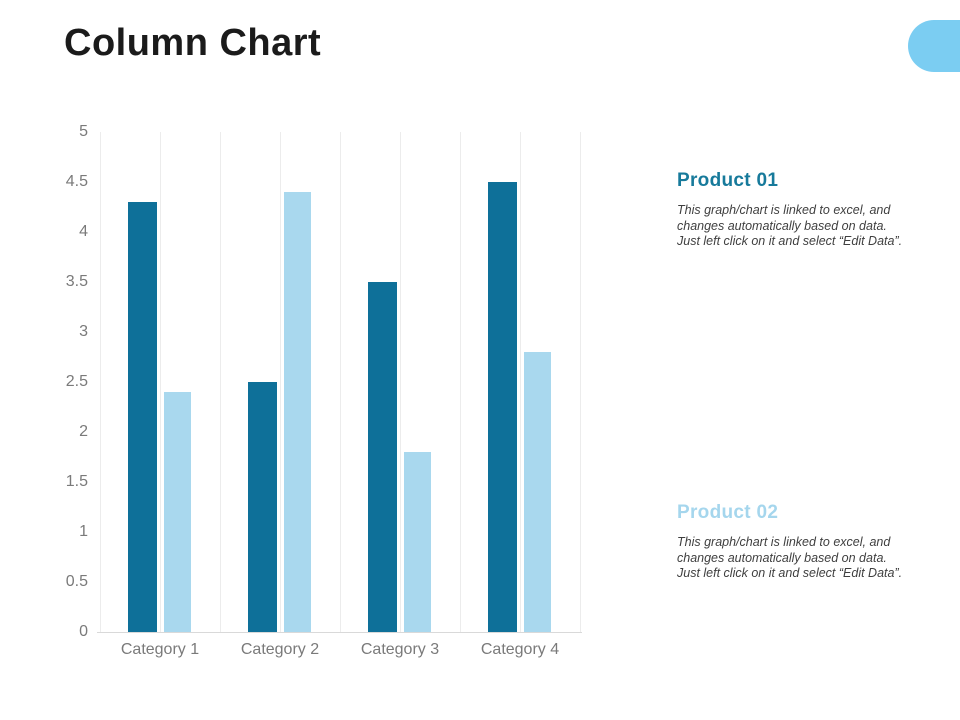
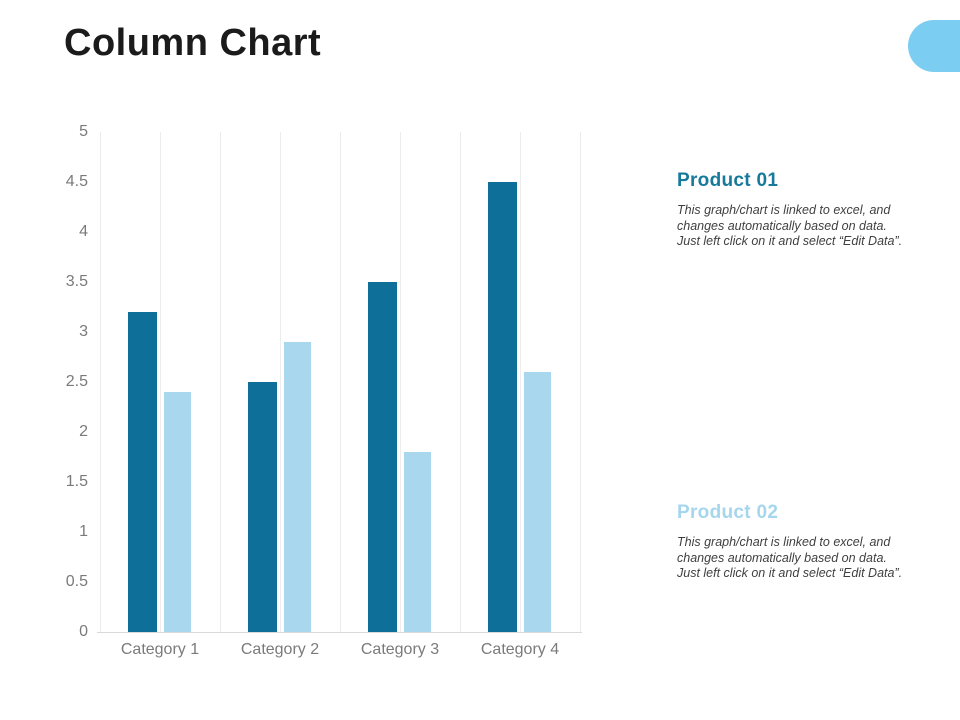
Product 01/Category 1: 4.3 -> 3.2
Product 02/Category 2: 4.4 -> 2.9
Product 02/Category 4: 2.8 -> 2.6
